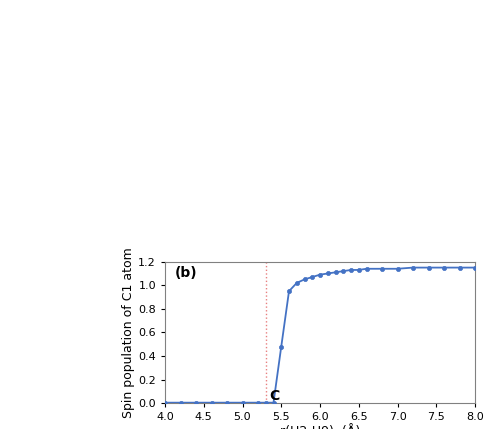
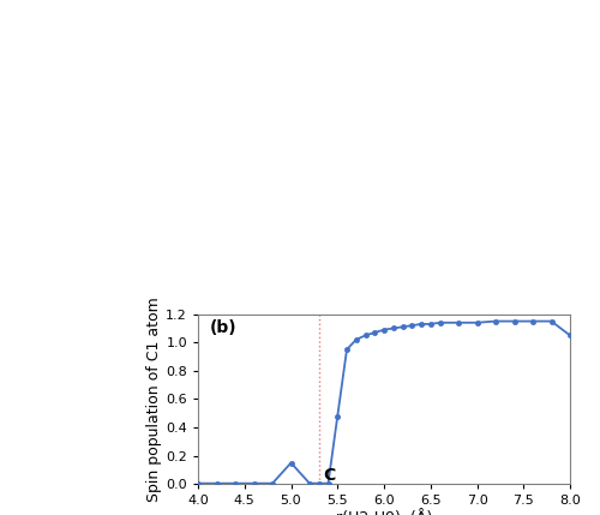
5.0: 0.01 -> 0.15
8.0: 1.15 -> 1.05
